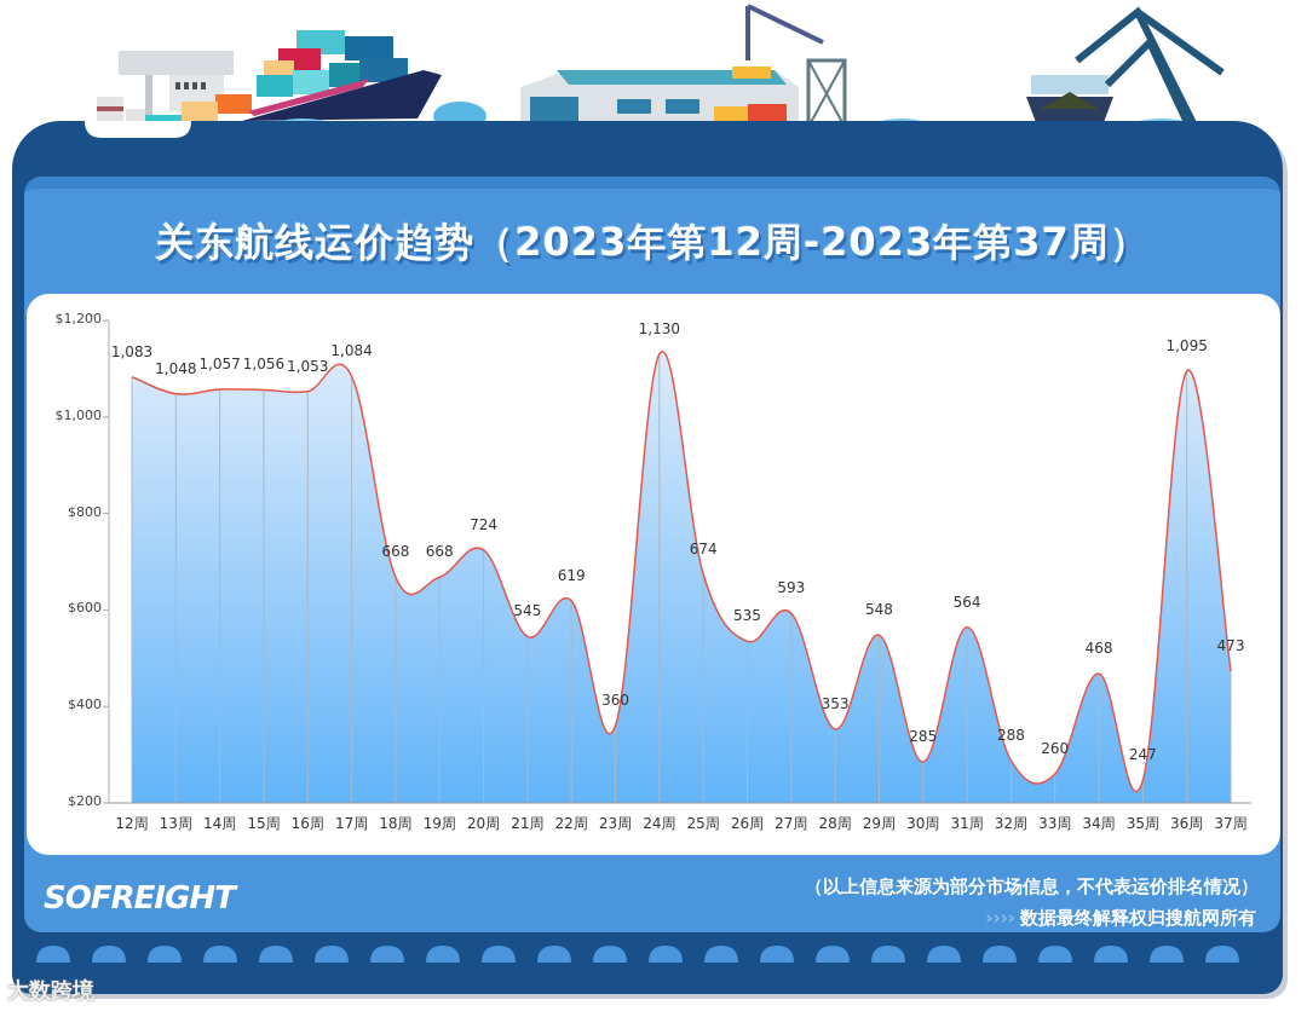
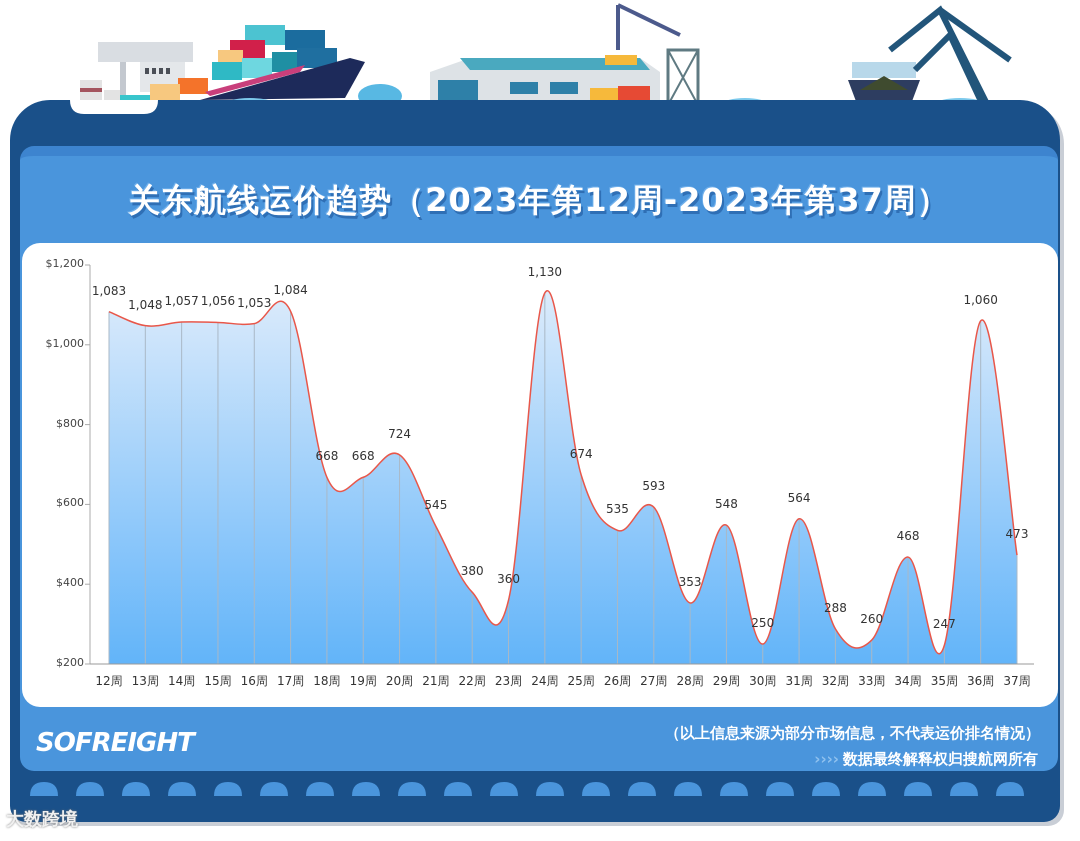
22周: 619 -> 380
30周: 285 -> 250
36周: 1,095 -> 1,060
